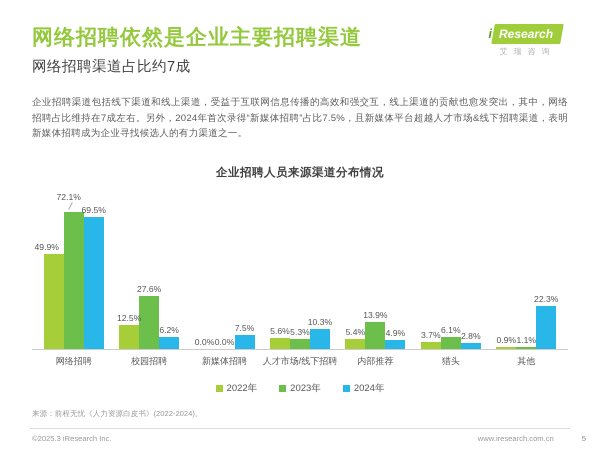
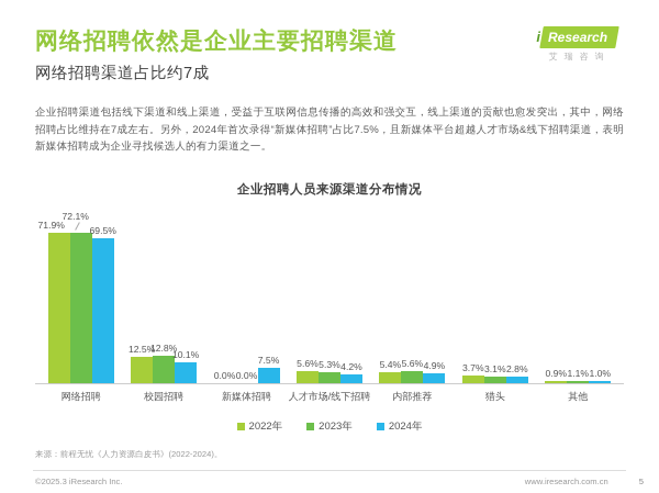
2022年/网络招聘: 49.9% -> 71.9%
2023年/校园招聘: 27.6% -> 12.8%
2024年/校园招聘: 6.2% -> 10.1%
2024年/人才市场/线下招聘: 10.3% -> 4.2%
2023年/内部推荐: 13.9% -> 5.6%
2023年/猎头: 6.1% -> 3.1%
2024年/其他: 22.3% -> 1.0%
